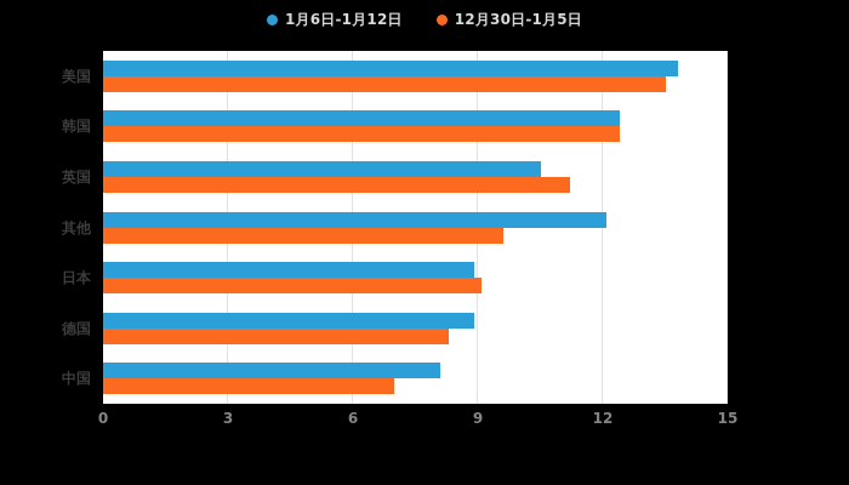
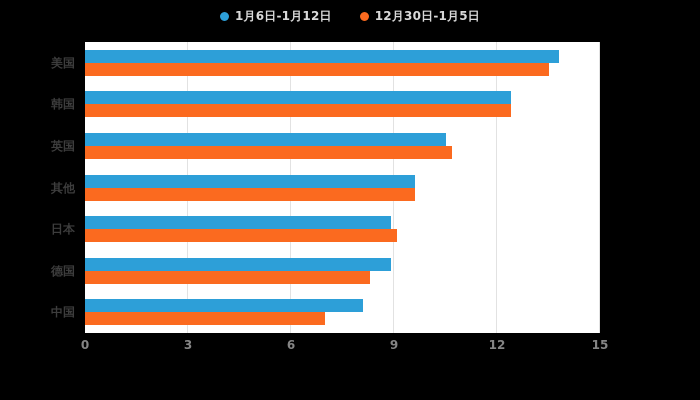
12月30日-1月5日/英国: 11.2 -> 10.7
1月6日-1月12日/其他: 12.1 -> 9.6
